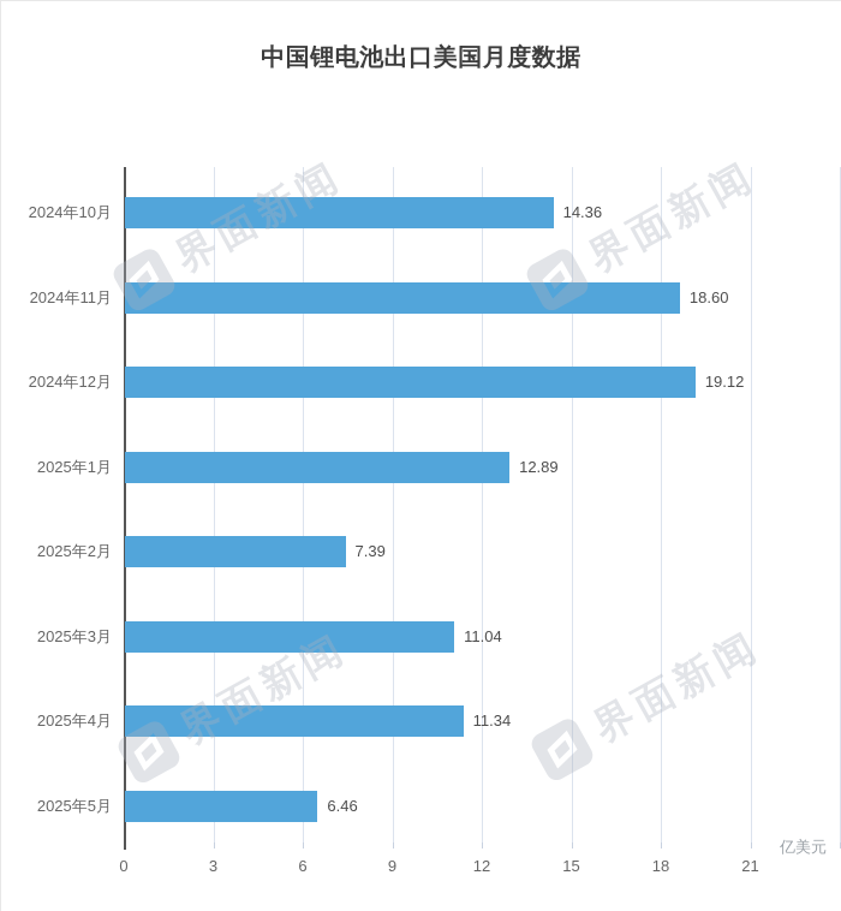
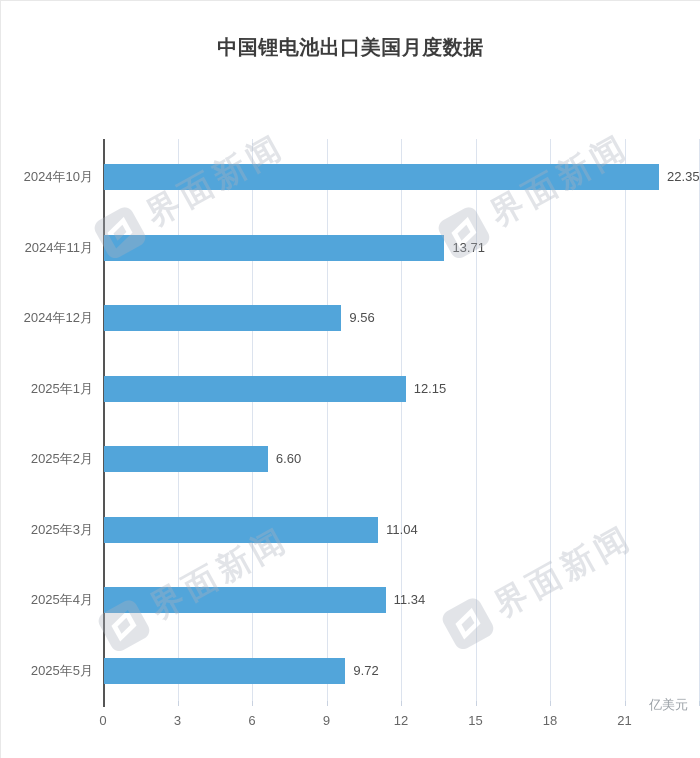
2024年10月: 14.36 -> 22.35
2024年11月: 18.60 -> 13.71
2024年12月: 19.12 -> 9.56
2025年1月: 12.89 -> 12.15
2025年2月: 7.39 -> 6.60
2025年5月: 6.46 -> 9.72
